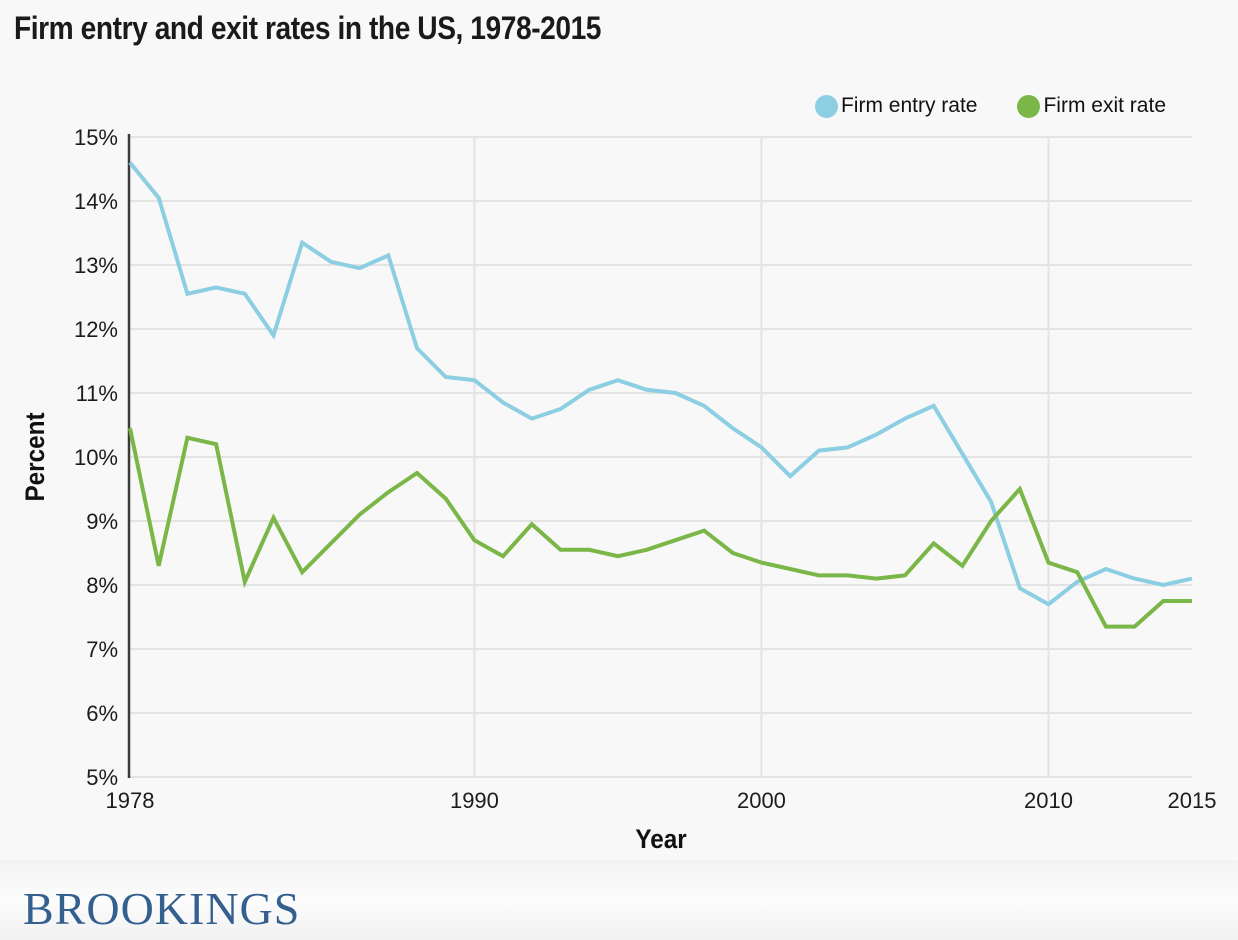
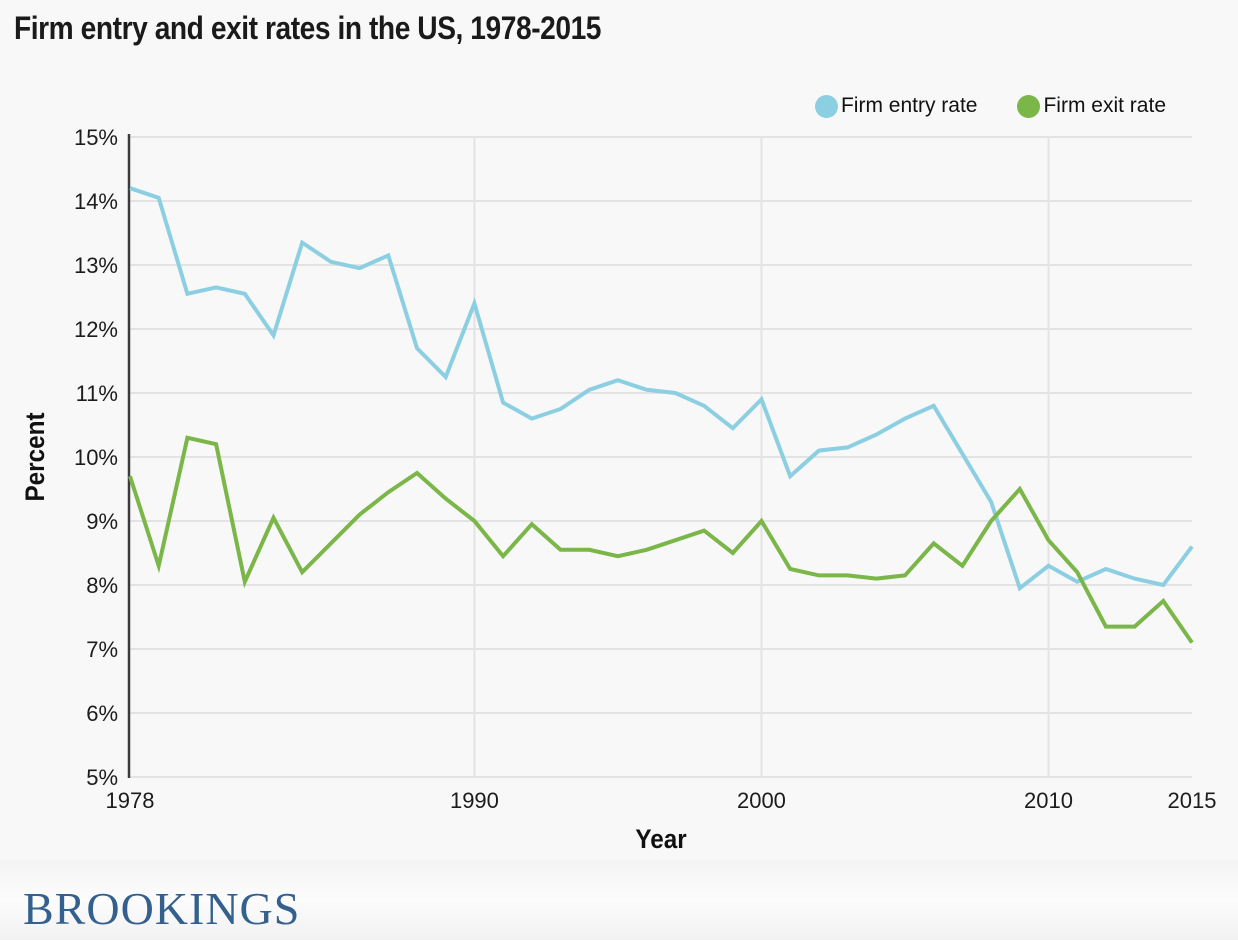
Firm entry rate/1978: 14.6% -> 14.2%
Firm exit rate/1978: 10.4% -> 9.7%
Firm entry rate/1990: 11.2% -> 12.4%
Firm exit rate/1990: 8.7% -> 9.0%
Firm entry rate/2000: 10.2% -> 10.9%
Firm exit rate/2000: 8.3% -> 9.0%
Firm entry rate/2010: 7.7% -> 8.3%
Firm exit rate/2010: 8.3% -> 8.7%
Firm entry rate/2015: 8.1% -> 8.6%
Firm exit rate/2015: 7.8% -> 7.1%
